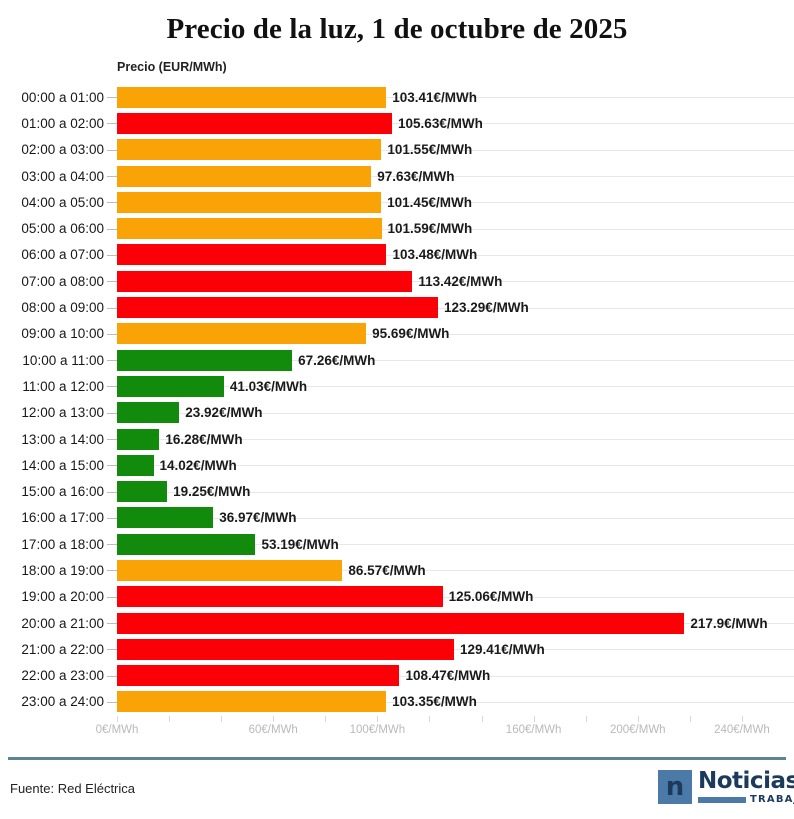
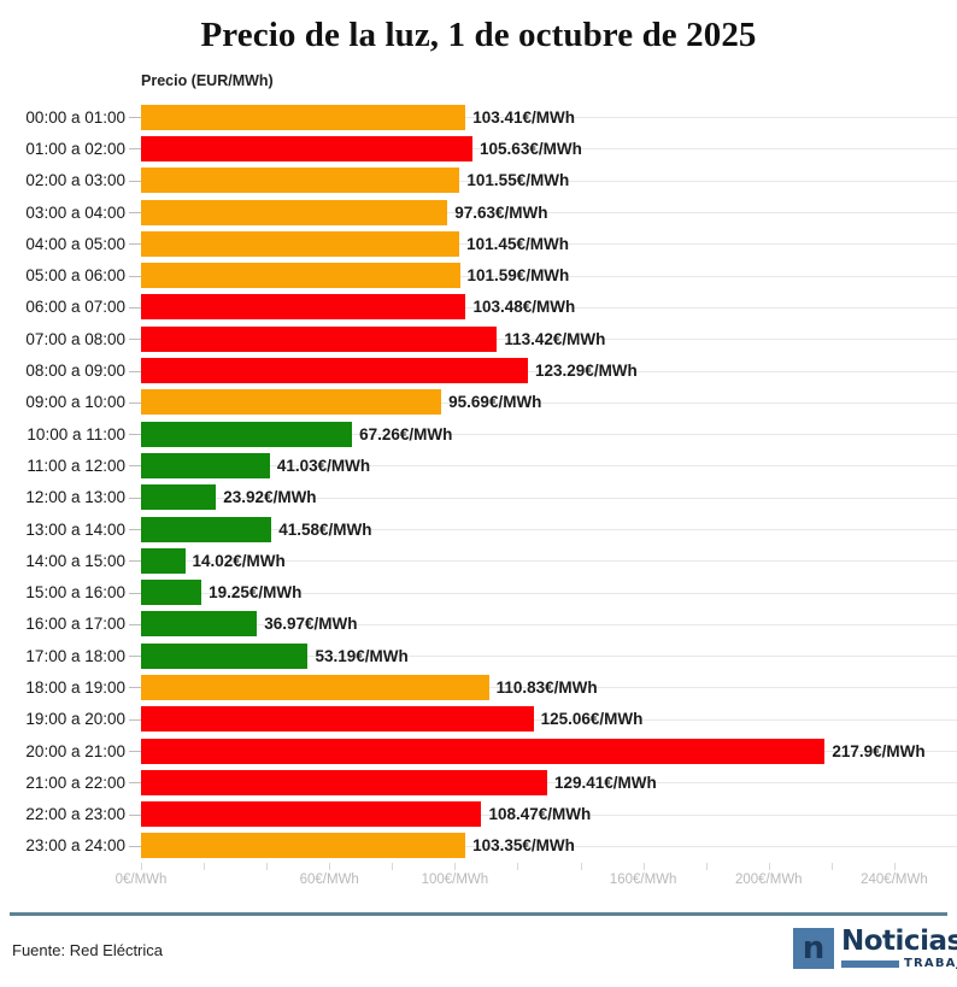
13:00 a 14:00: 16.28 -> 41.58
18:00 a 19:00: 86.57 -> 110.83
